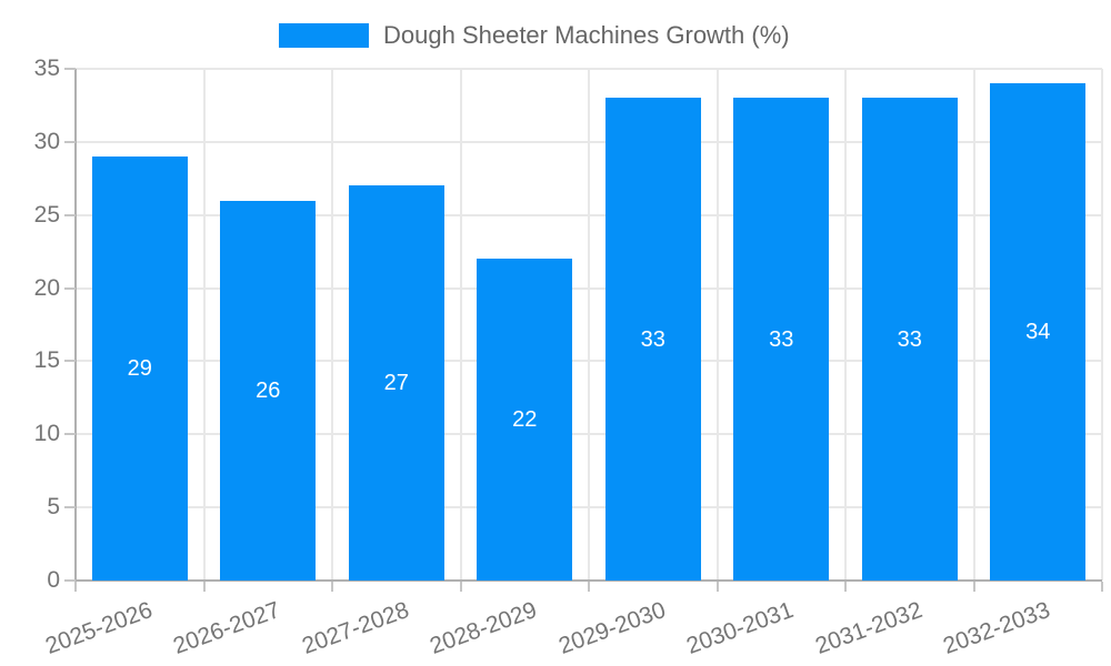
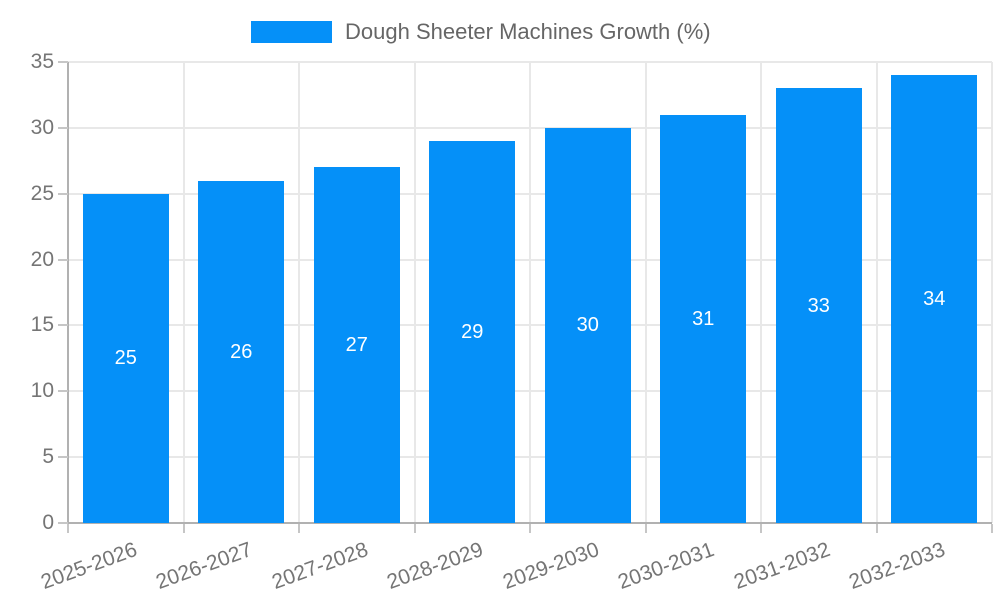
2025-2026: 29 -> 25
2028-2029: 22 -> 29
2029-2030: 33 -> 30
2030-2031: 33 -> 31
